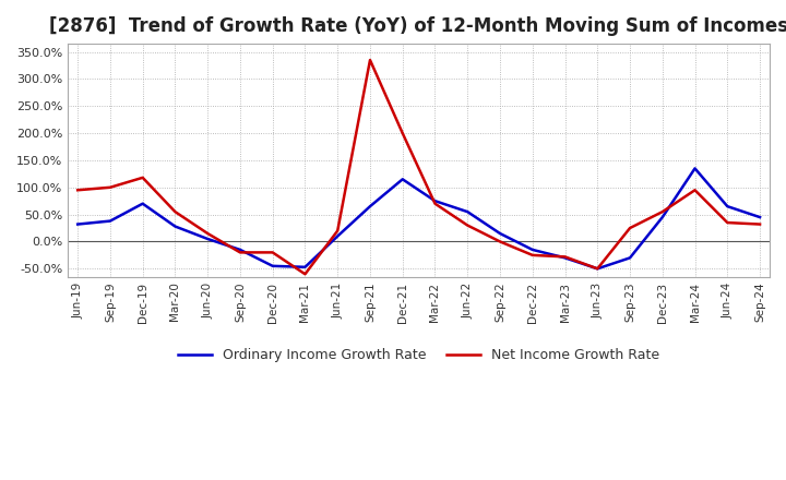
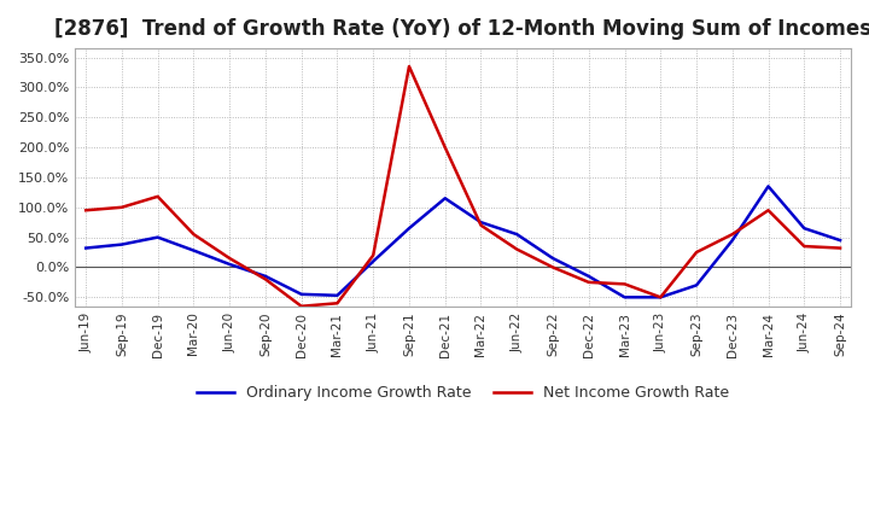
Ordinary Income Growth Rate/Dec-19: 70% -> 50%
Net Income Growth Rate/Dec-20: -20% -> -65%
Ordinary Income Growth Rate/Mar-23: -30% -> -50%
